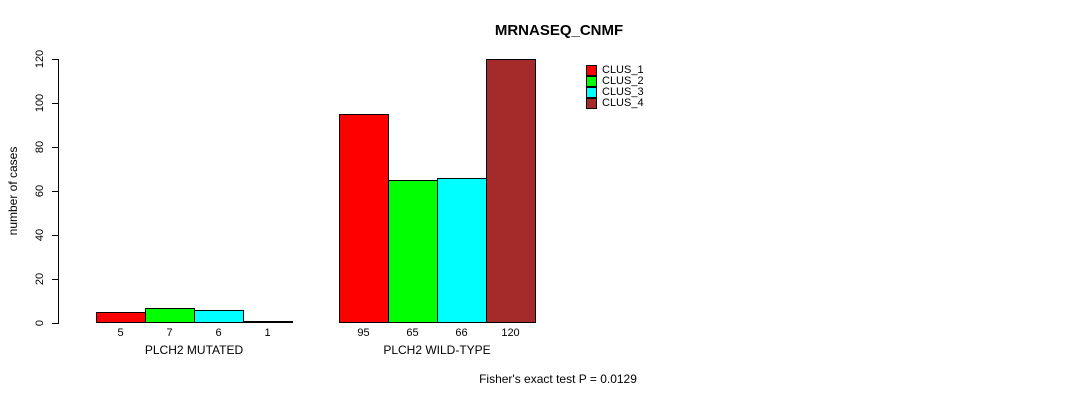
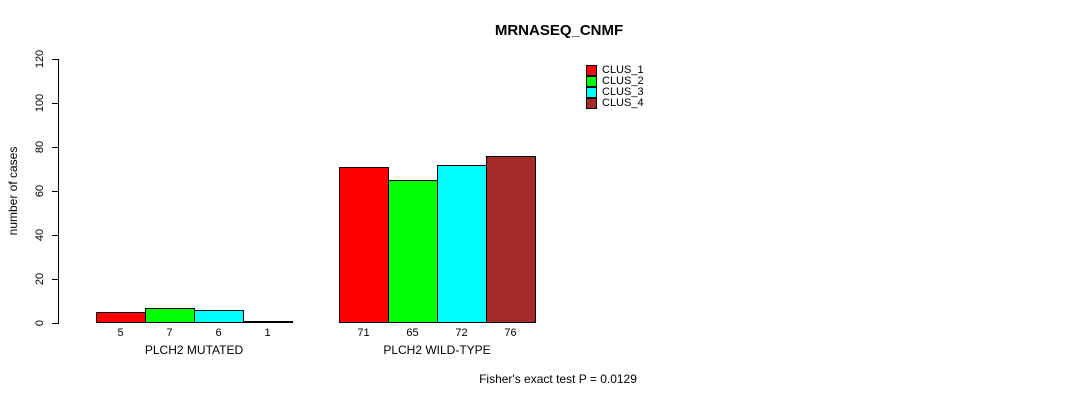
CLUS_1/PLCH2 WILD-TYPE: 95 -> 71
CLUS_3/PLCH2 WILD-TYPE: 66 -> 72
CLUS_4/PLCH2 WILD-TYPE: 120 -> 76
